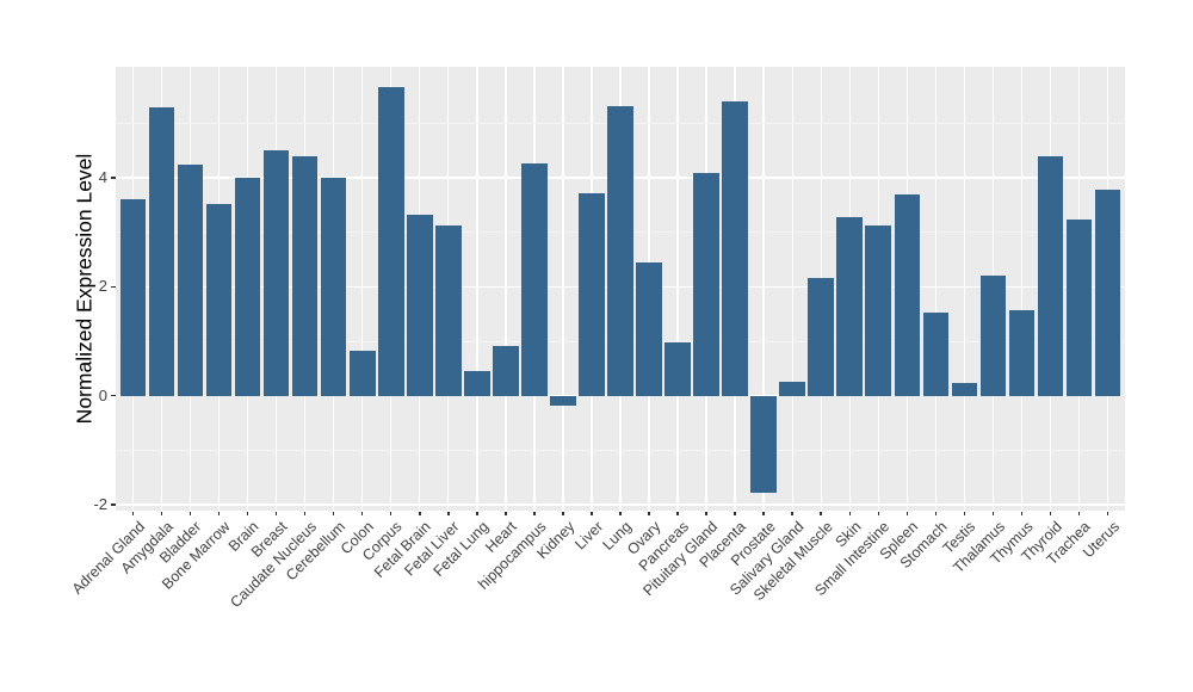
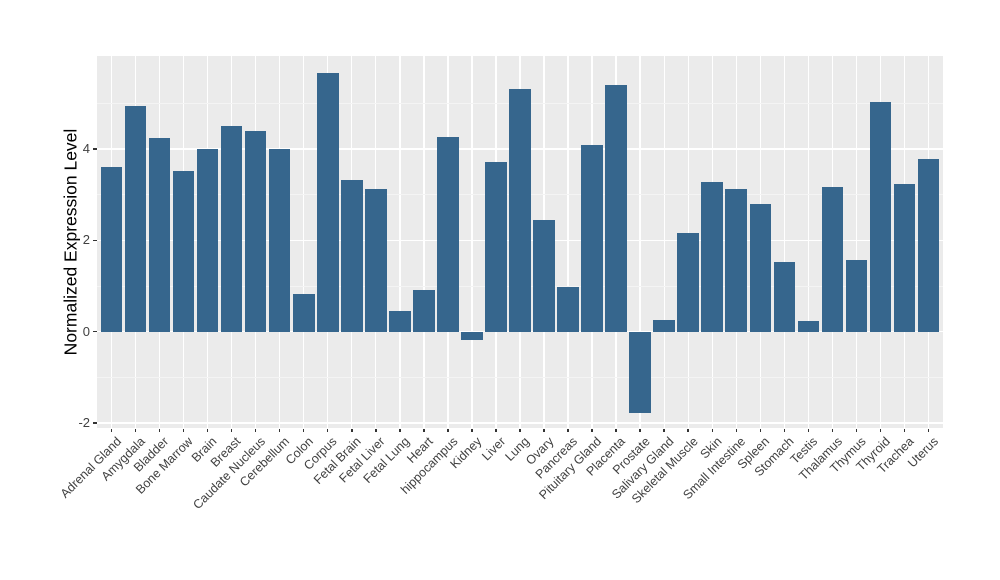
Amygdala: 5.3 -> 4.9
Spleen: 3.7 -> 2.8
Thalamus: 2.2 -> 3.2
Thyroid: 4.4 -> 5.0
